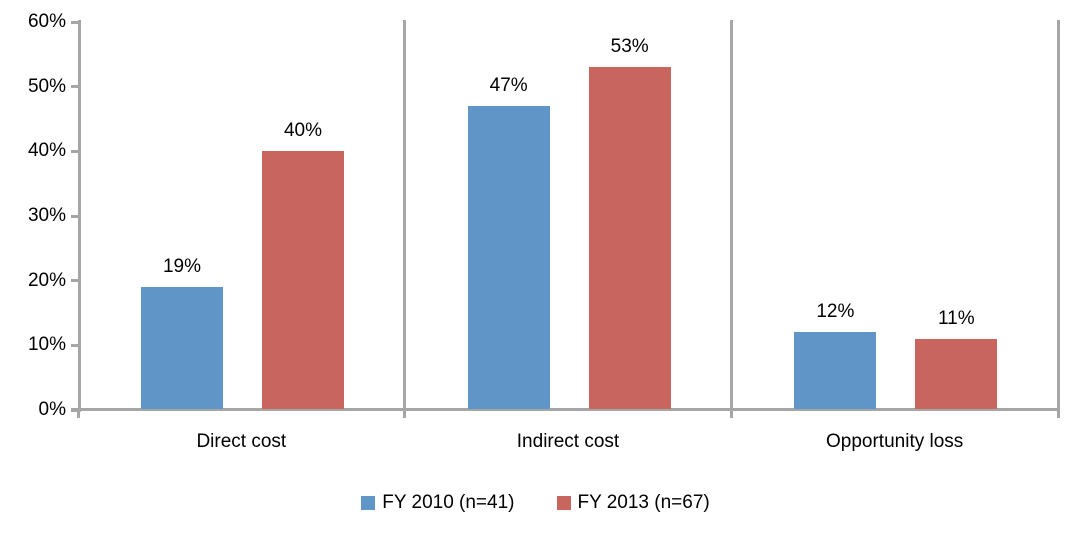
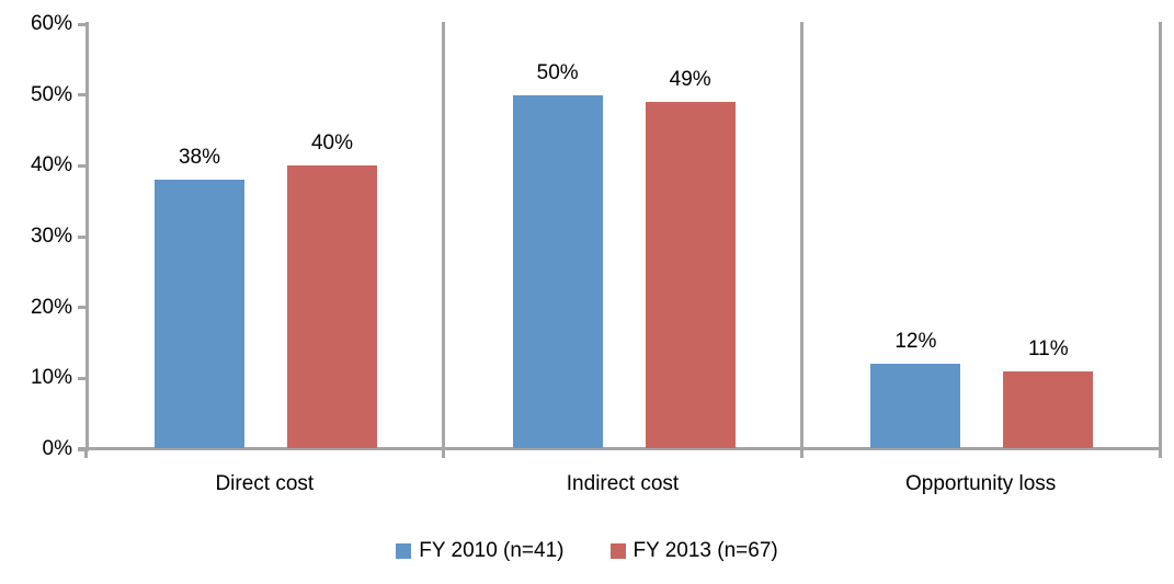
FY 2010 (n=41)/Direct cost: 19% -> 38%
FY 2010 (n=41)/Indirect cost: 47% -> 50%
FY 2013 (n=67)/Indirect cost: 53% -> 49%
